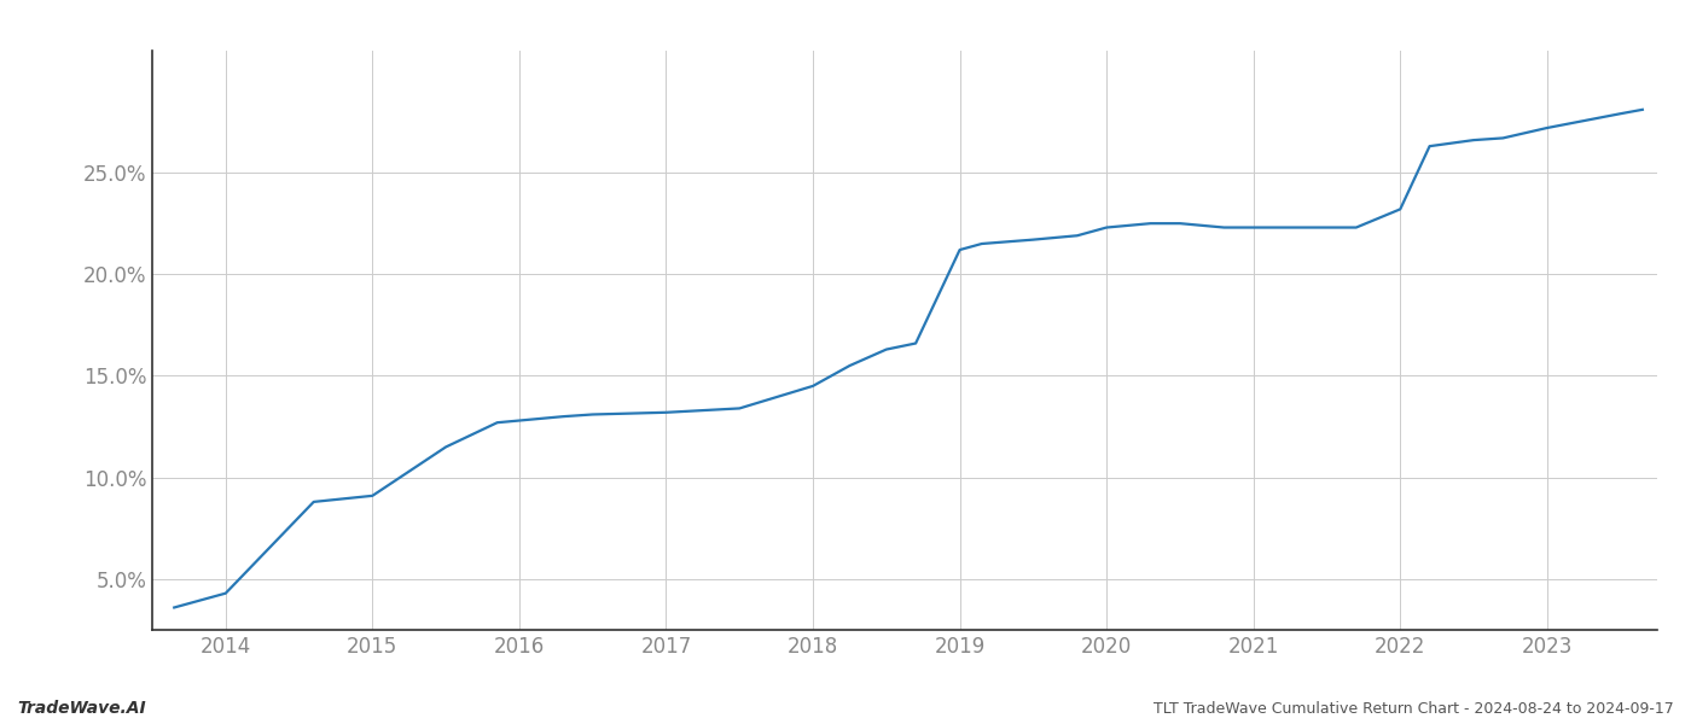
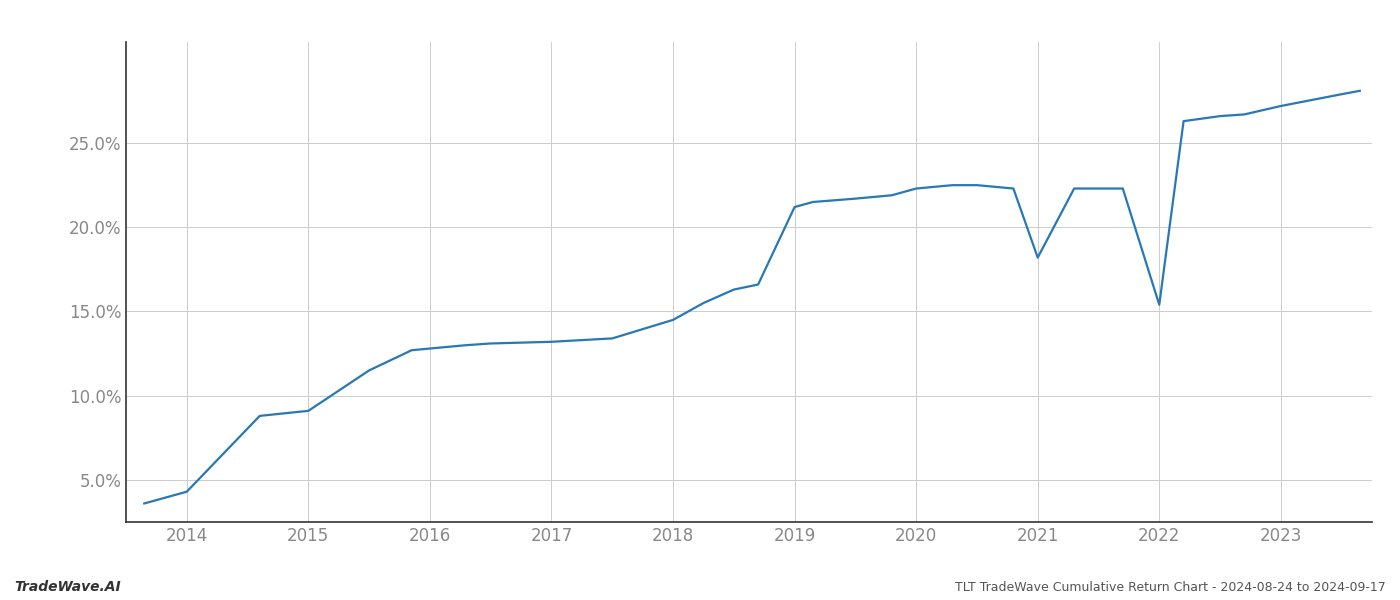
2021: 22.3% -> 18.2%
2022: 23.2% -> 15.4%
